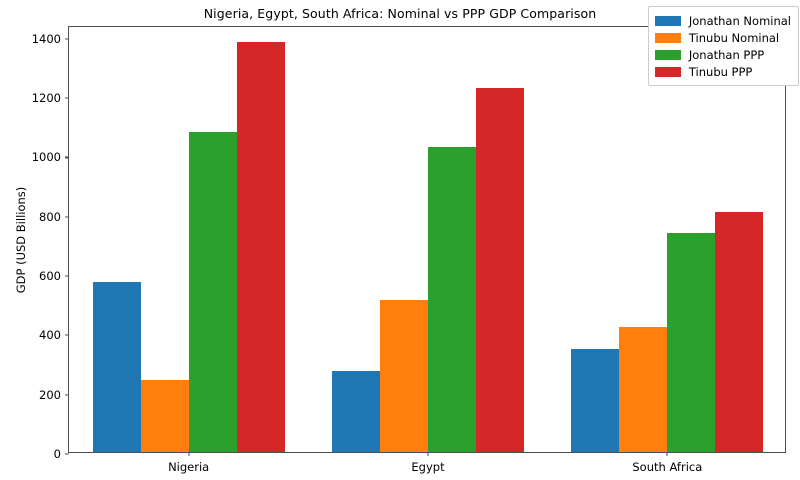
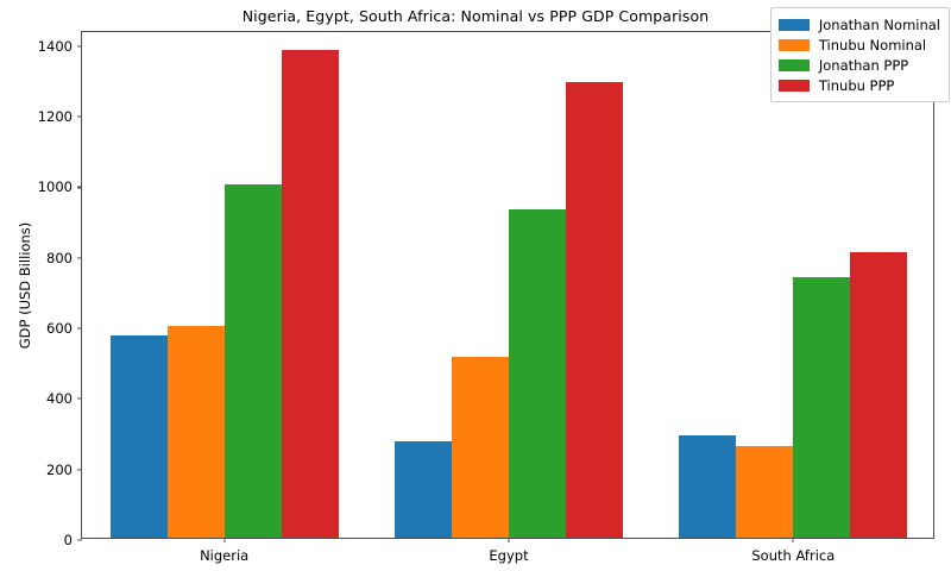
Tinubu Nominal/Nigeria: 240 -> 600
Jonathan PPP/Nigeria: 1080 -> 1000
Jonathan PPP/Egypt: 1030 -> 930
Tinubu PPP/Egypt: 1230 -> 1290
Jonathan Nominal/South Africa: 350 -> 290
Tinubu Nominal/South Africa: 420 -> 260
